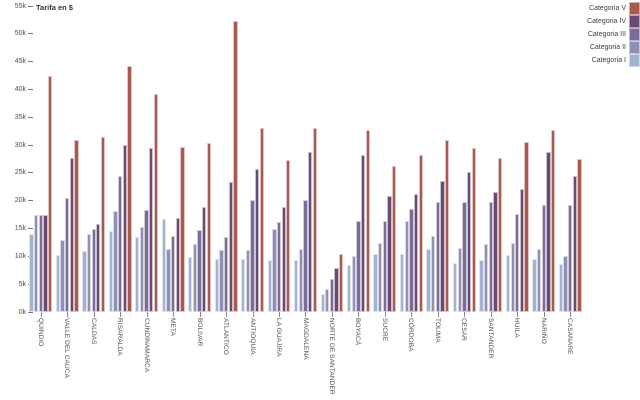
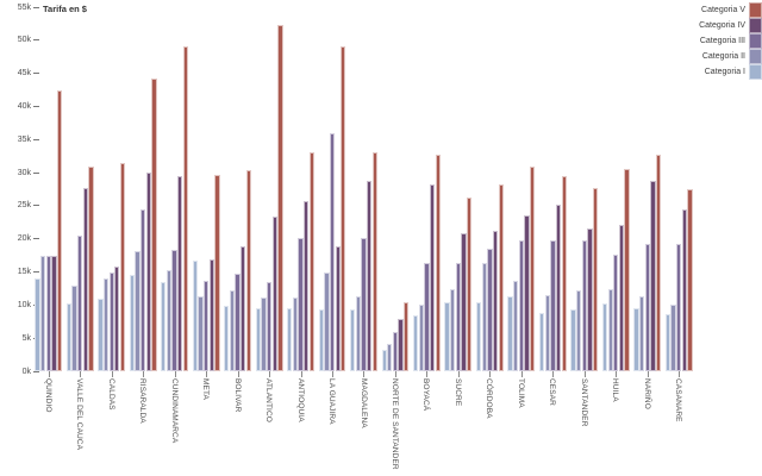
Categoria V/CUNDINAMARCA: 39k -> 49k
Categoria III/LA GUAJIRA: 16k -> 36k
Categoria V/LA GUAJIRA: 27k -> 49k
